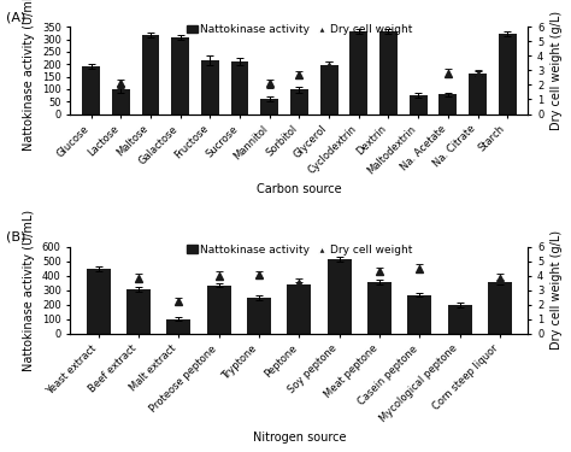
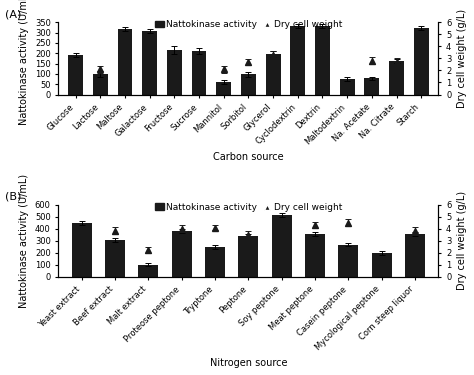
Proteose peptone: 340 -> 380
